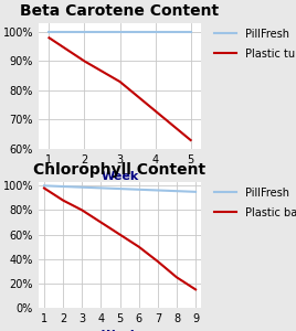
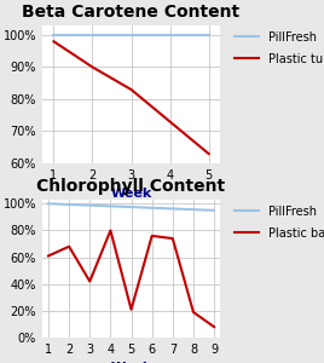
Chlorophyll Content/1: 98% -> 61%
Chlorophyll Content/2: 88% -> 68%
Chlorophyll Content/3: 80% -> 42%
Chlorophyll Content/4: 70% -> 80%
Chlorophyll Content/5: 60% -> 21%
Chlorophyll Content/6: 50% -> 76%
Chlorophyll Content/7: 38% -> 74%
Chlorophyll Content/8: 25% -> 19%
Chlorophyll Content/9: 15% -> 8%
